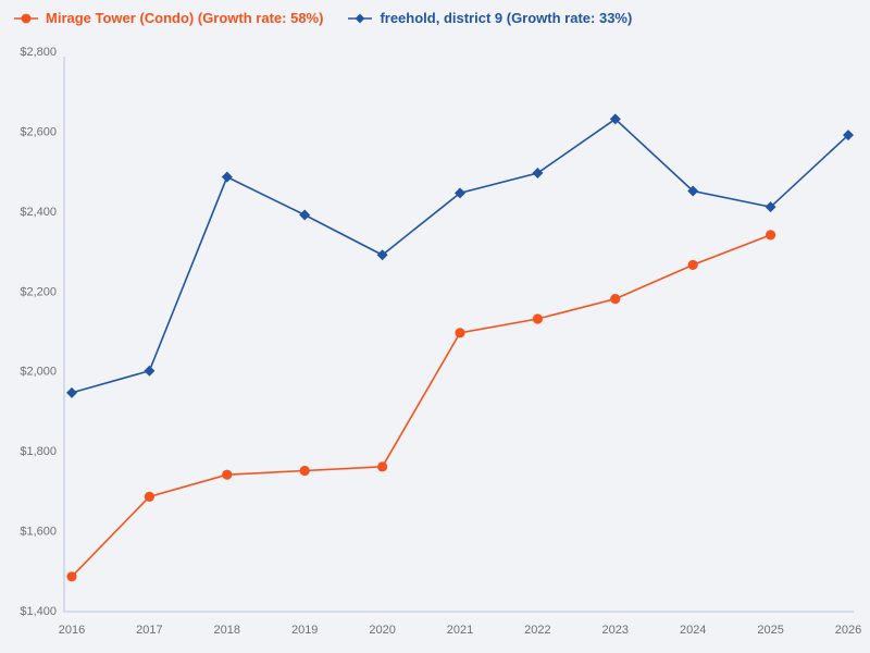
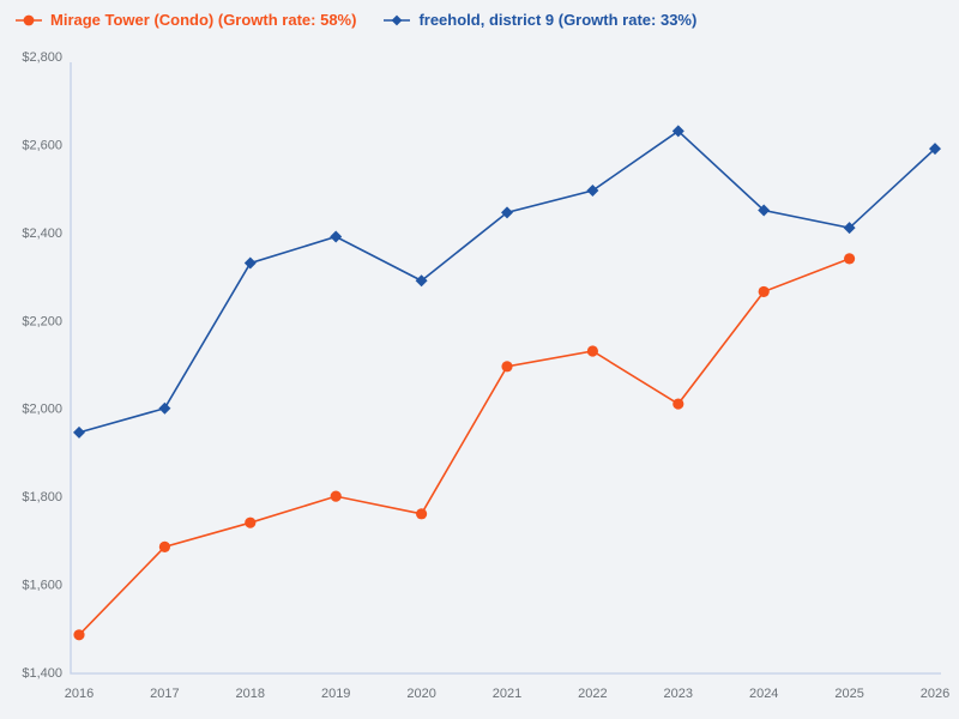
freehold, district 9 (Growth rate: 33%)/2018: $2480 -> $2330
Mirage Tower (Condo) (Growth rate: 58%)/2019: $1750 -> $1800
Mirage Tower (Condo) (Growth rate: 58%)/2023: $2180 -> $2010
